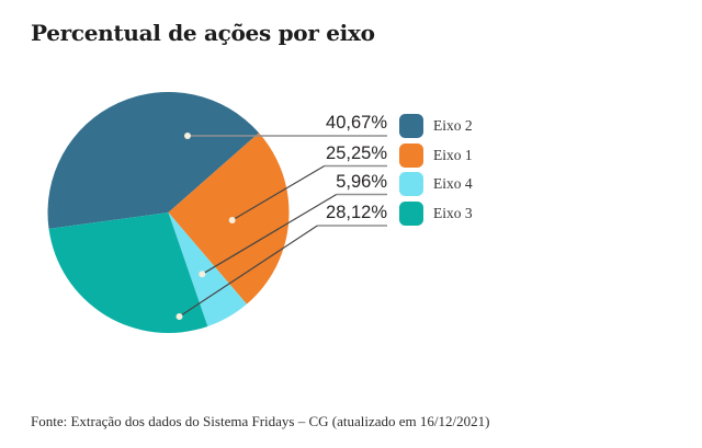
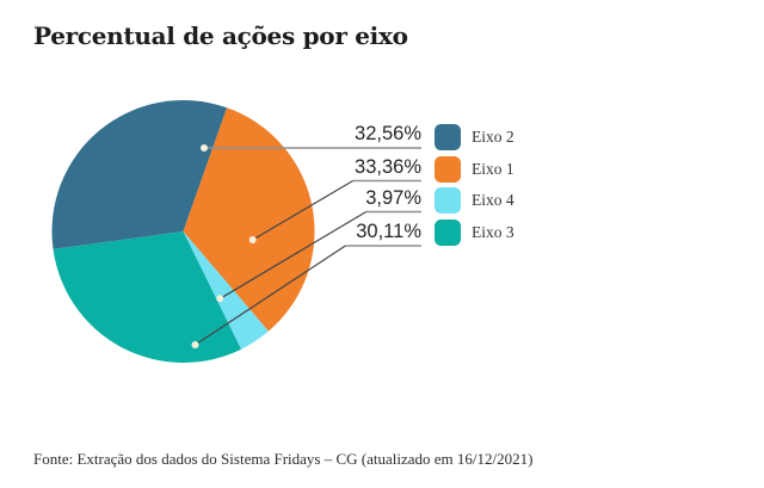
Eixo 2: 40,67% -> 32,56%
Eixo 1: 25,25% -> 33,36%
Eixo 4: 5,96% -> 3,97%
Eixo 3: 28,12% -> 30,11%
